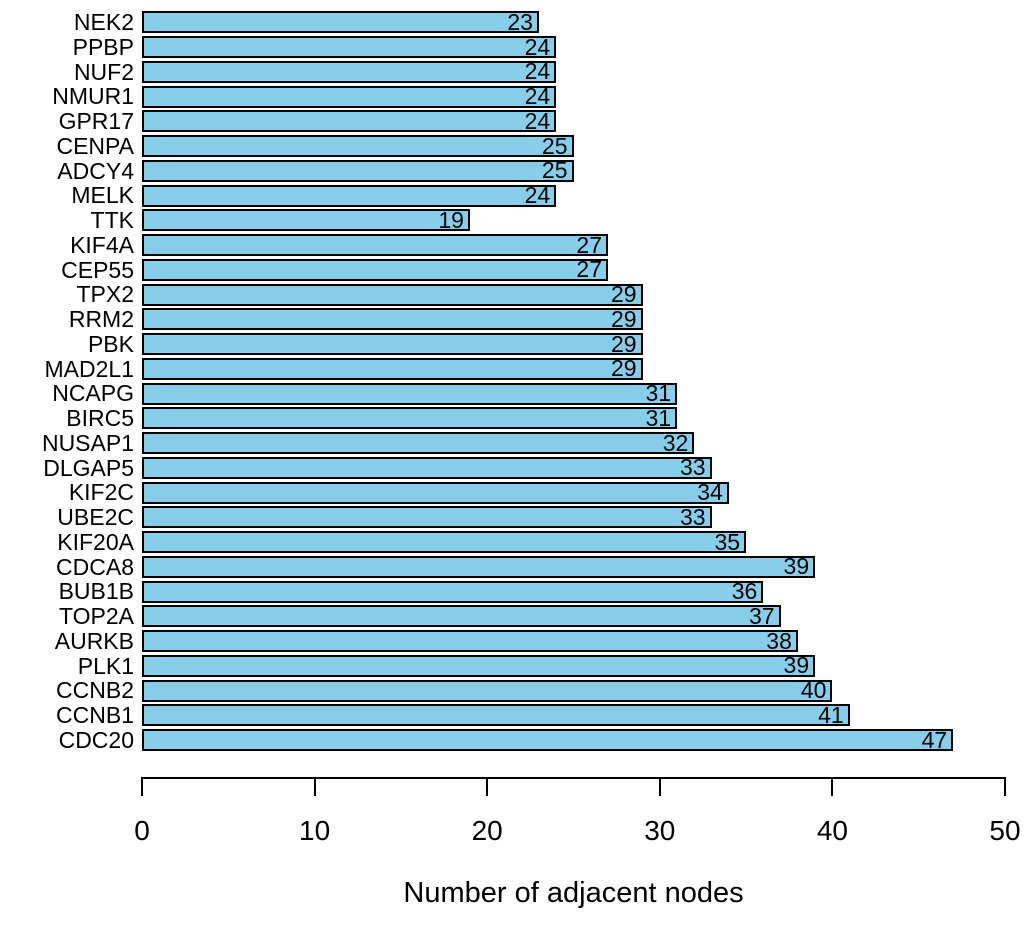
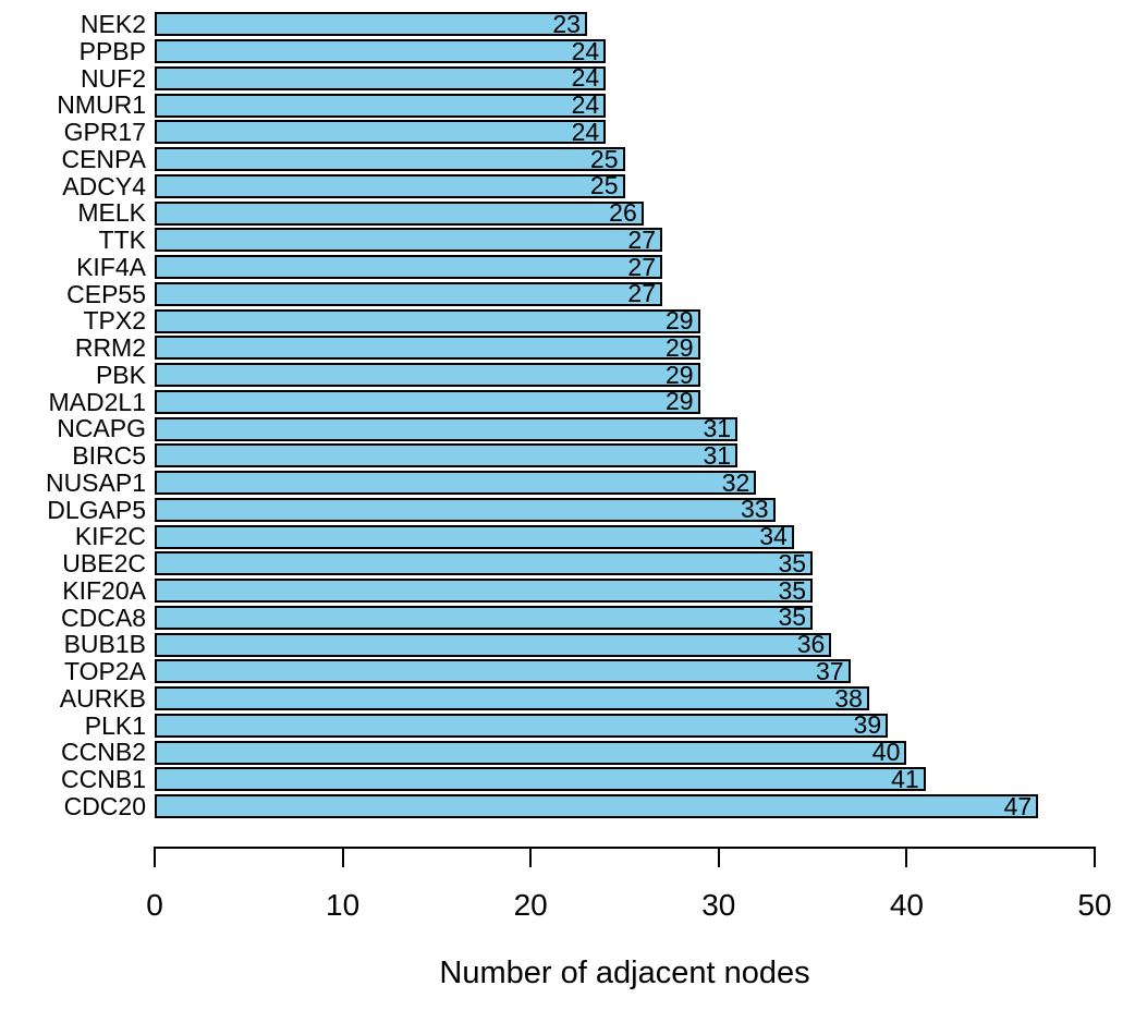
MELK: 24 -> 26
TTK: 19 -> 27
UBE2C: 33 -> 35
CDCA8: 39 -> 35
